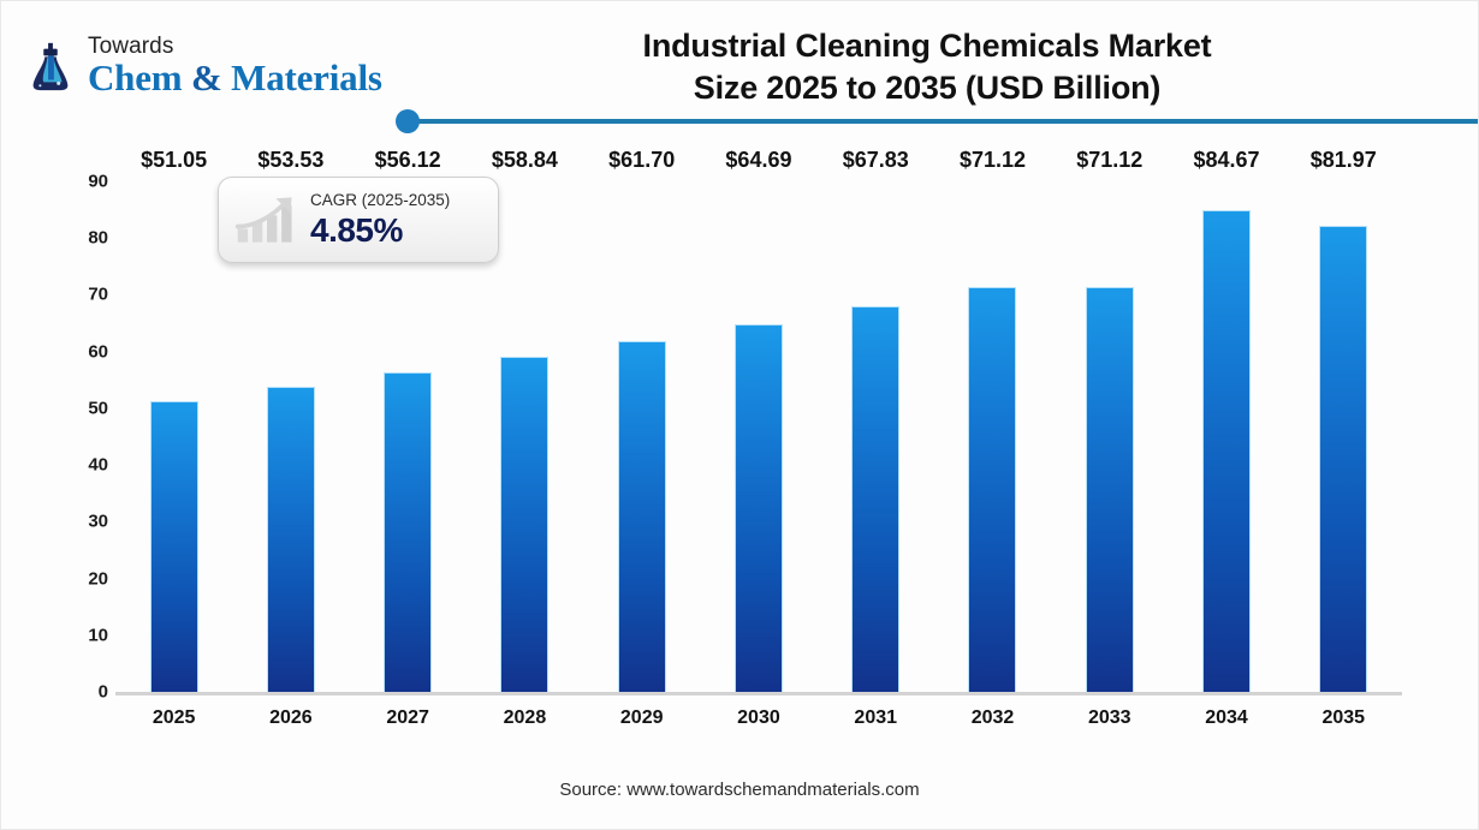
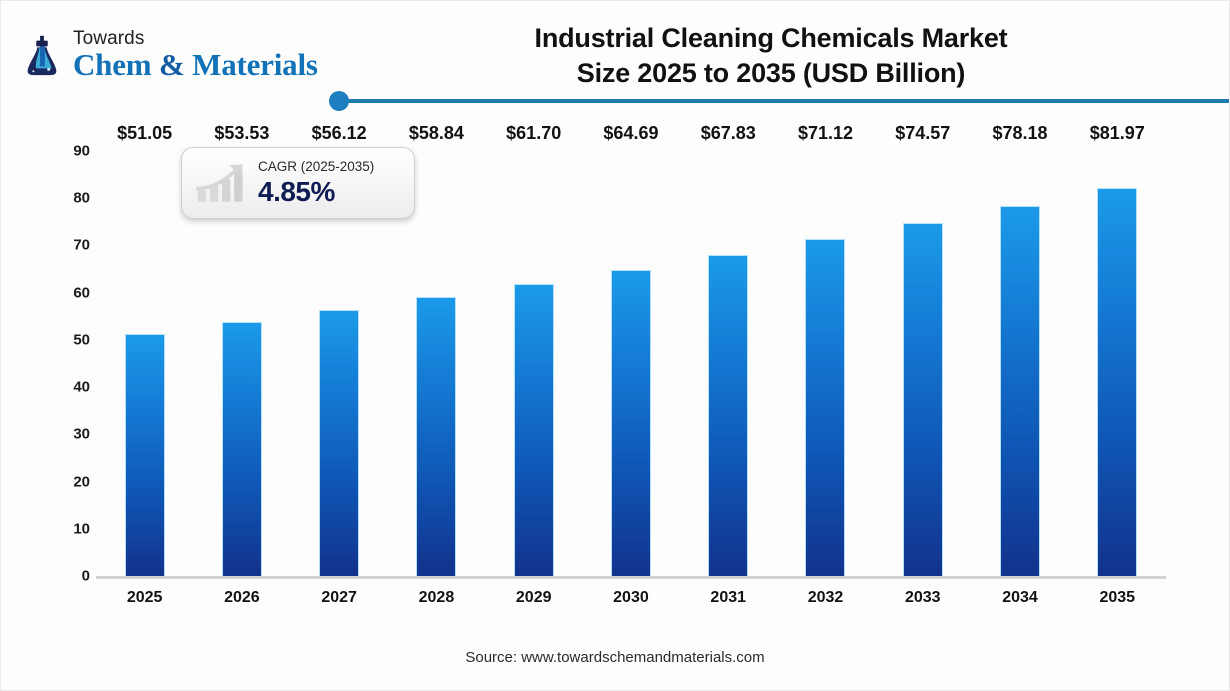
2033: $71.12 -> $74.57
2034: $84.67 -> $78.18
